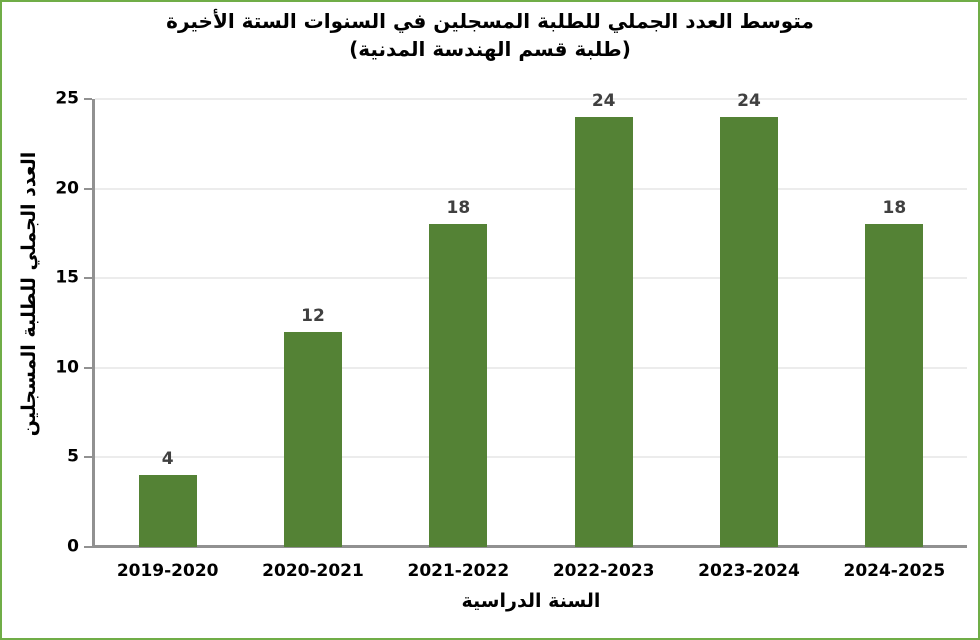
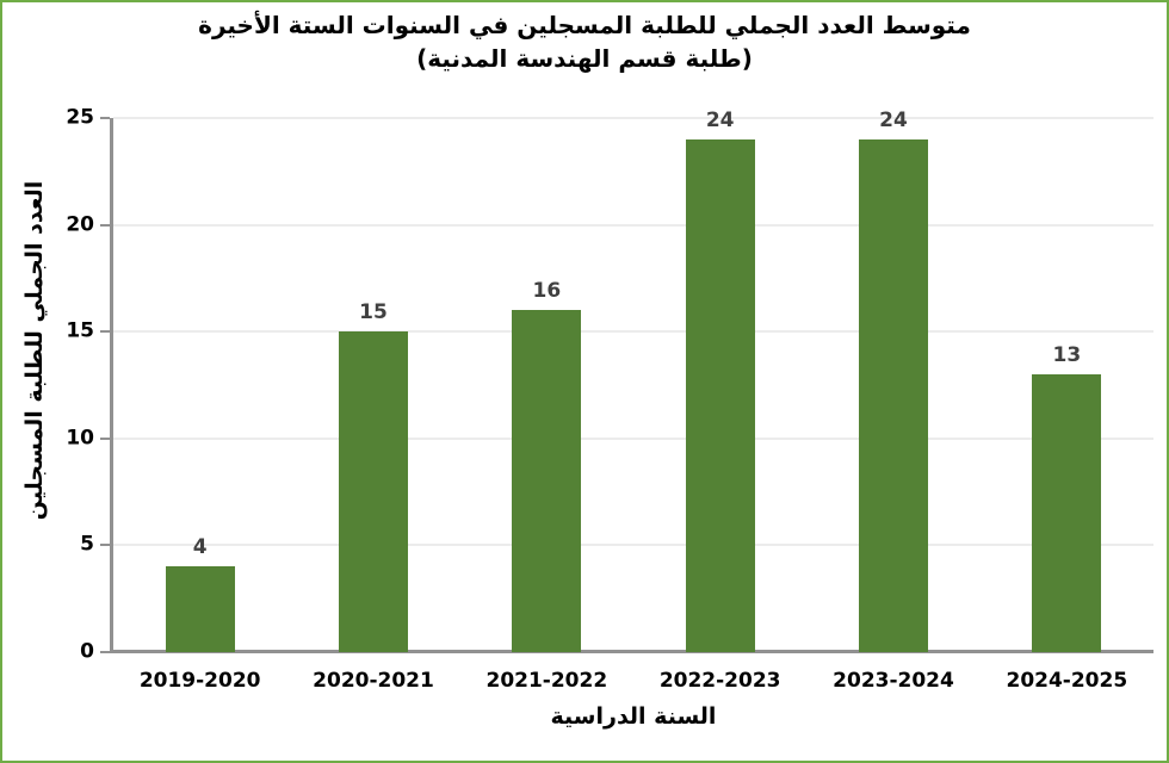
2020-2021: 12 -> 15
2021-2022: 18 -> 16
2024-2025: 18 -> 13
